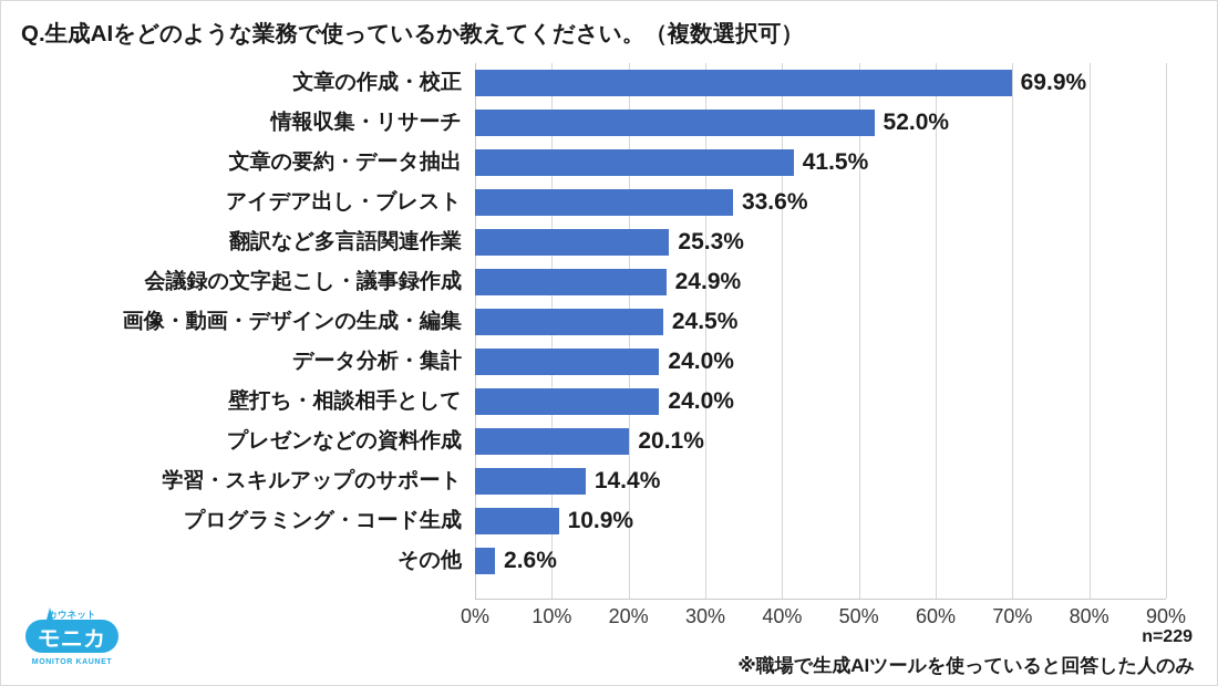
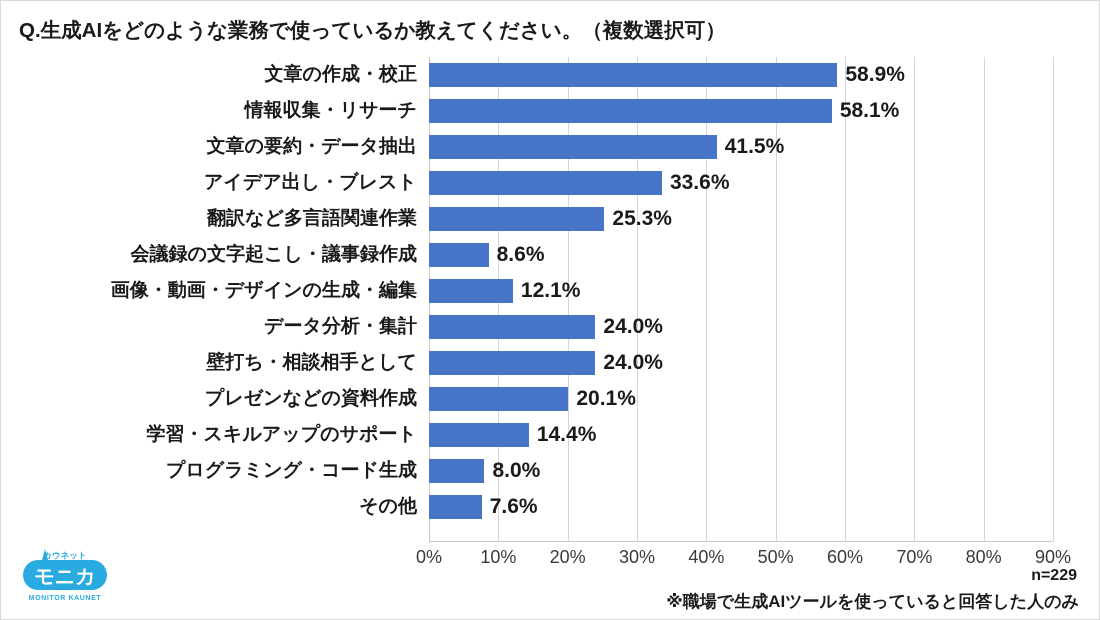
文章の作成・校正: 69.9% -> 58.9%
情報収集・リサーチ: 52.0% -> 58.1%
会議録の文字起こし・議事録作成: 24.9% -> 8.6%
画像・動画・デザインの生成・編集: 24.5% -> 12.1%
プログラミング・コード生成: 10.9% -> 8.0%
その他: 2.6% -> 7.6%
